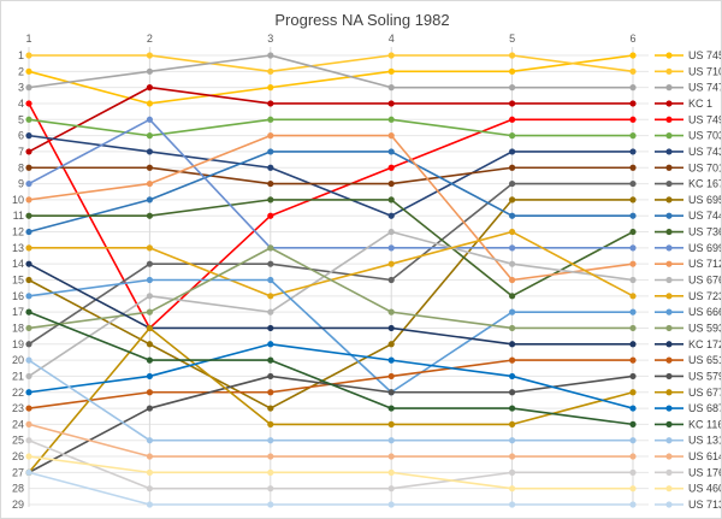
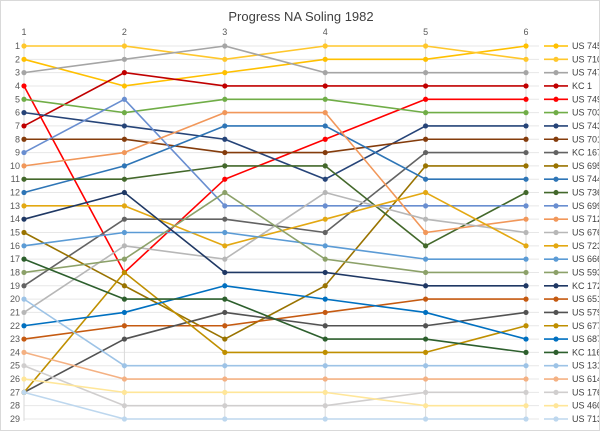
KC 172/2: 18 -> 12
US 593/3: 13 -> 12
US 666/4: 22 -> 16
